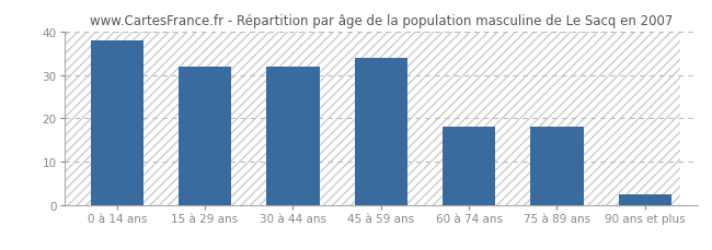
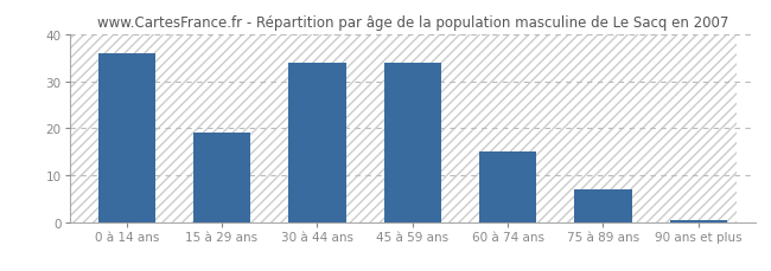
0 à 14 ans: 38.0 -> 36.0
15 à 29 ans: 32.0 -> 19.0
30 à 44 ans: 32.0 -> 34.0
60 à 74 ans: 18.0 -> 15.0
75 à 89 ans: 18.0 -> 7.0
90 ans et plus: 2.5 -> 0.4
